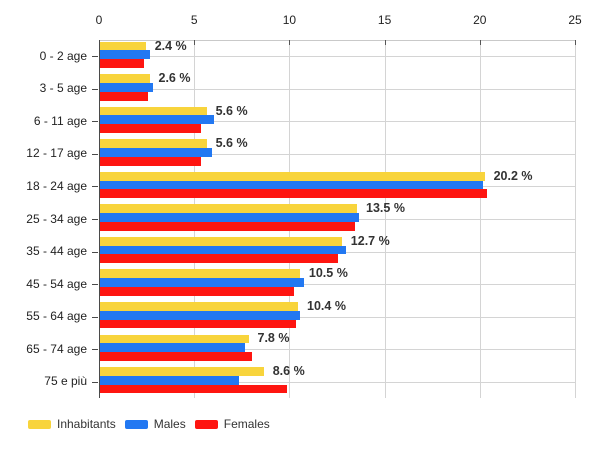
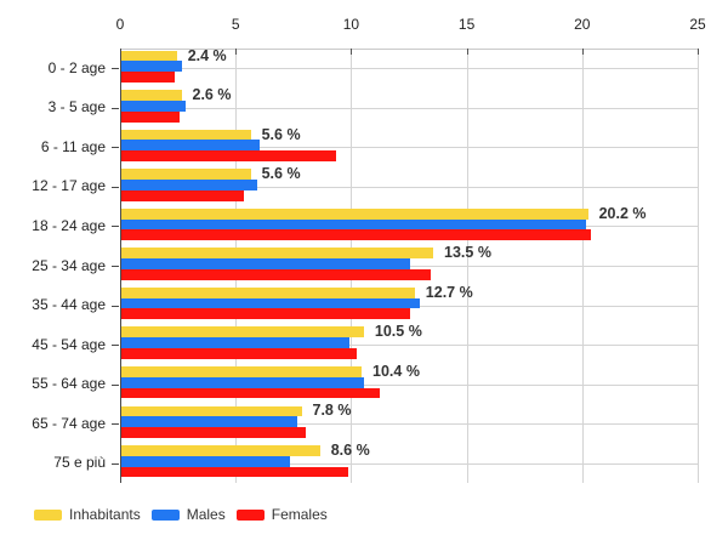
Females/6 - 11 age: 5.3 -> 9.3
Males/25 - 34 age: 13.6 -> 12.5
Males/45 - 54 age: 10.7 -> 9.9
Females/55 - 64 age: 10.3 -> 11.2
